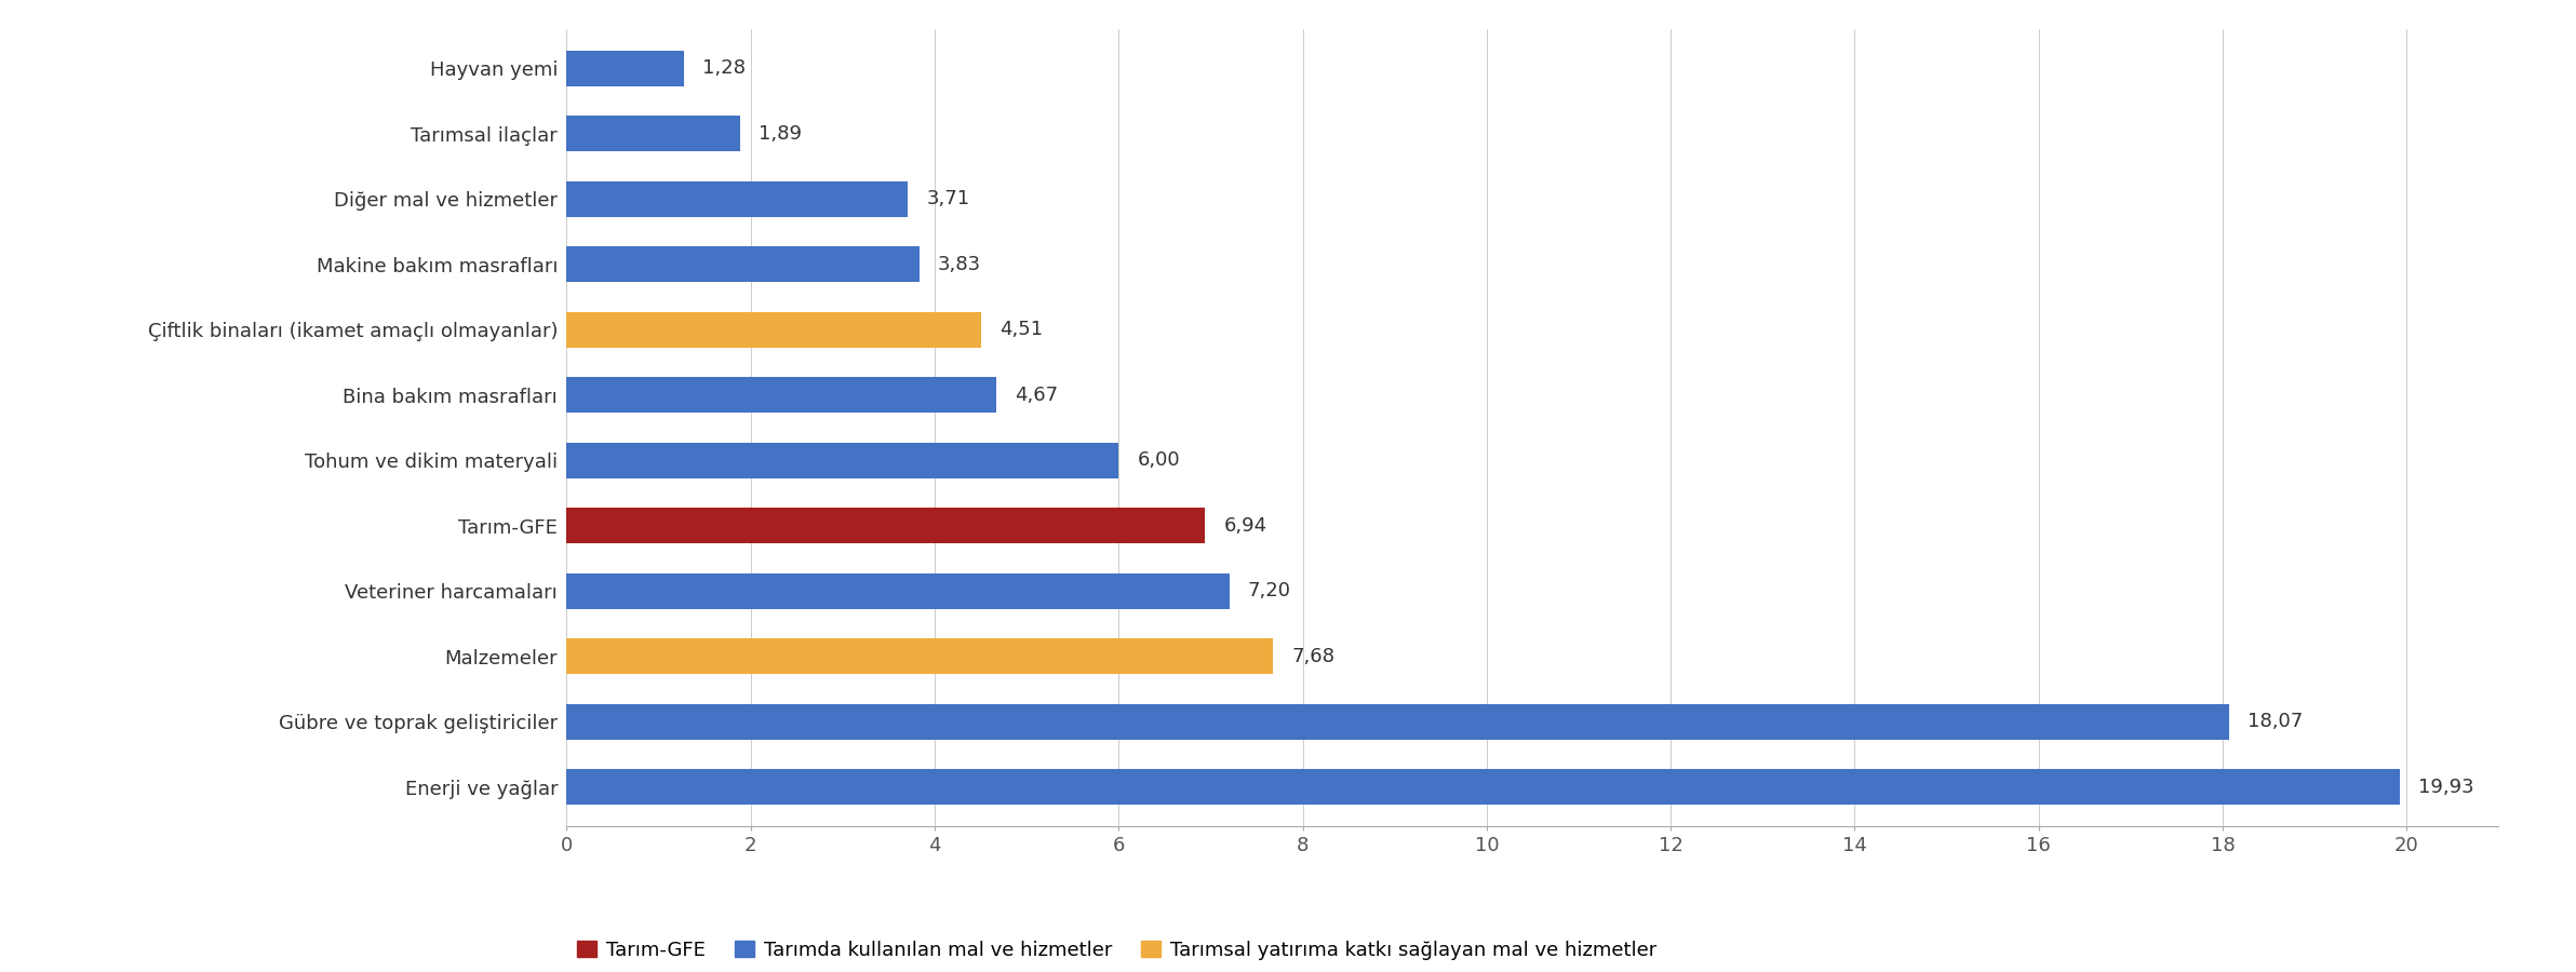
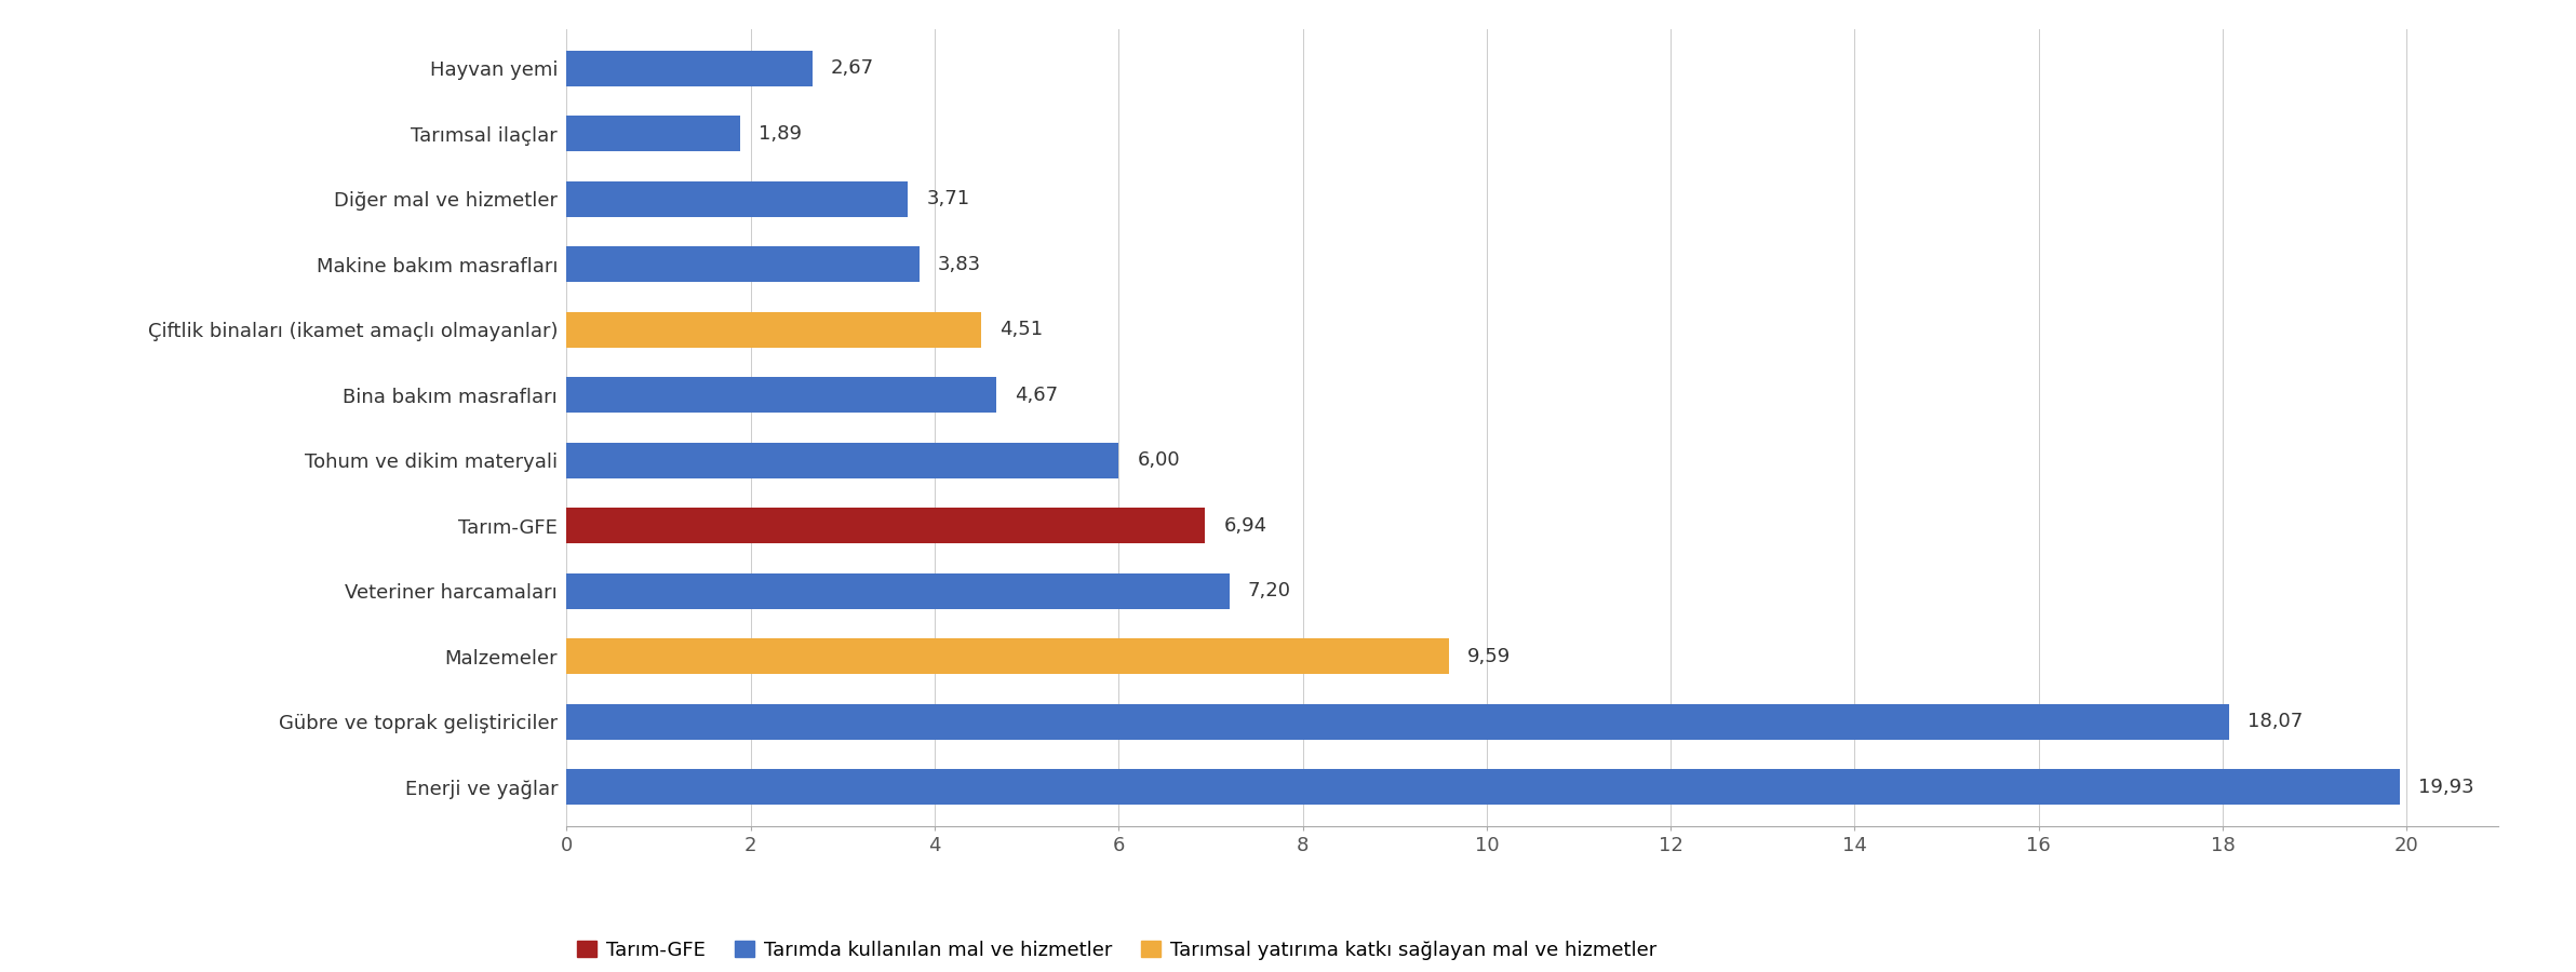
Hayvan yemi: 1,28 -> 2,67
Malzemeler: 7,68 -> 9,59
